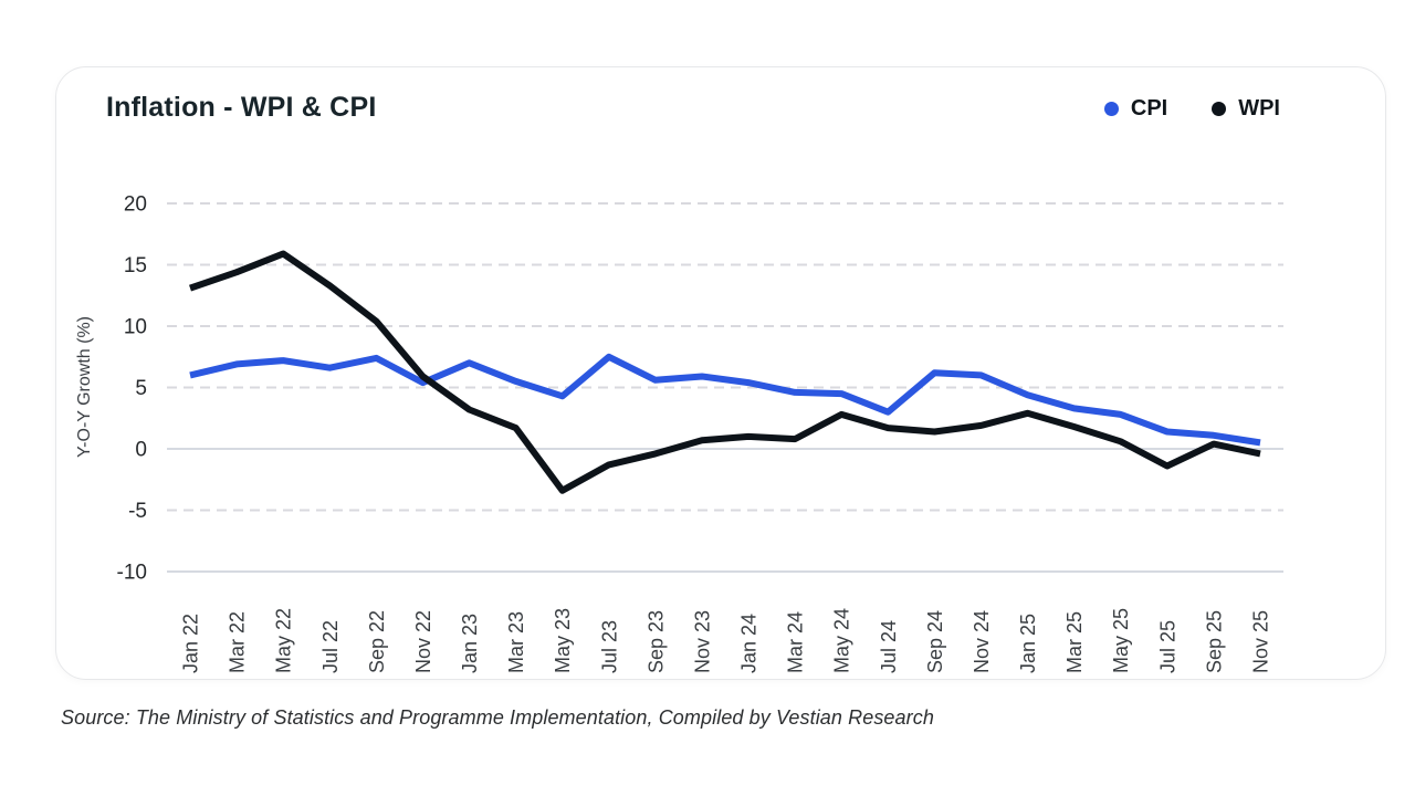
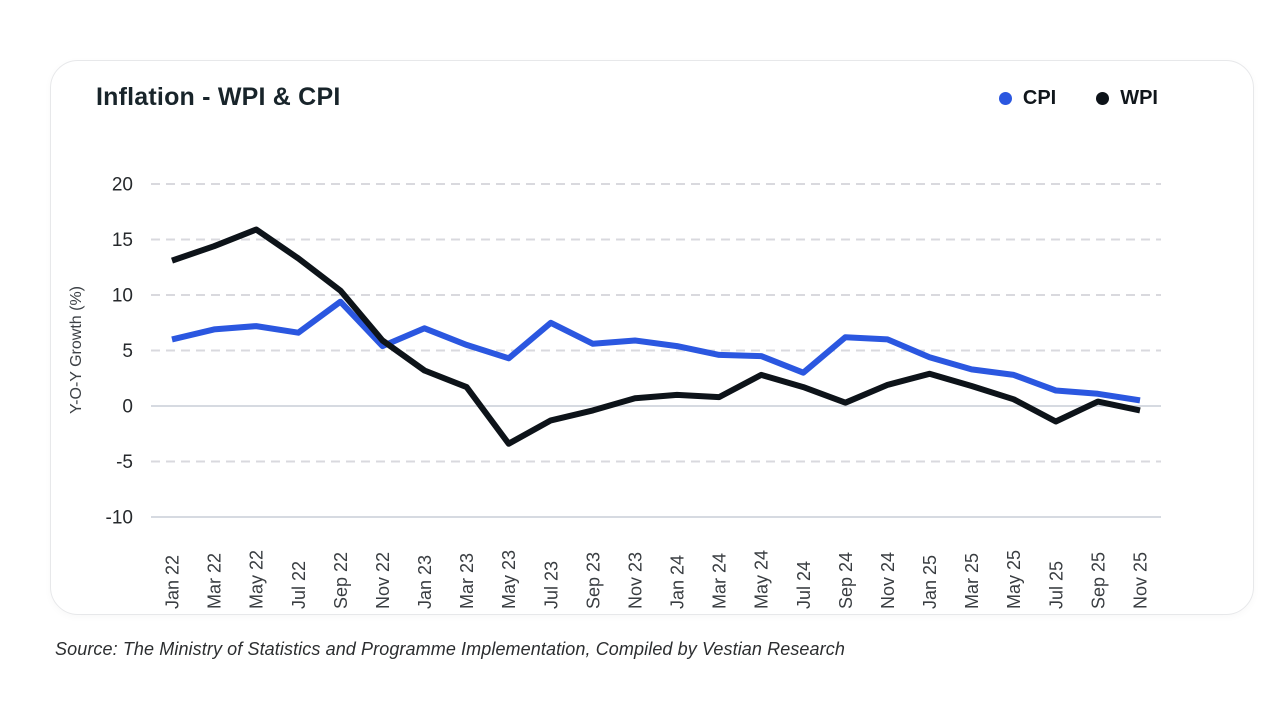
CPI/Sep 22: 7.4 -> 9.4
WPI/Sep 24: 1.4 -> 0.3
